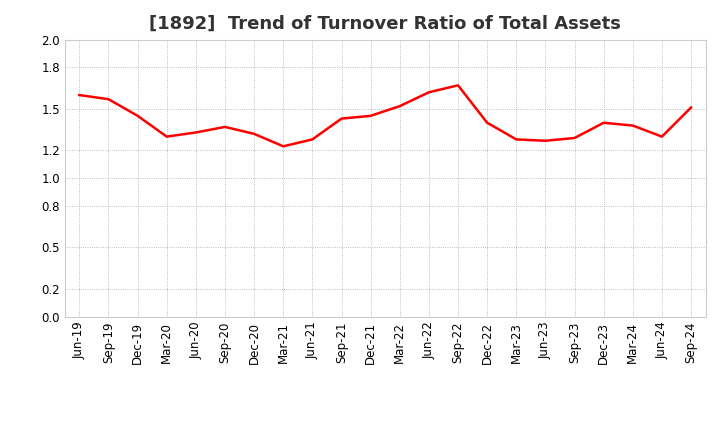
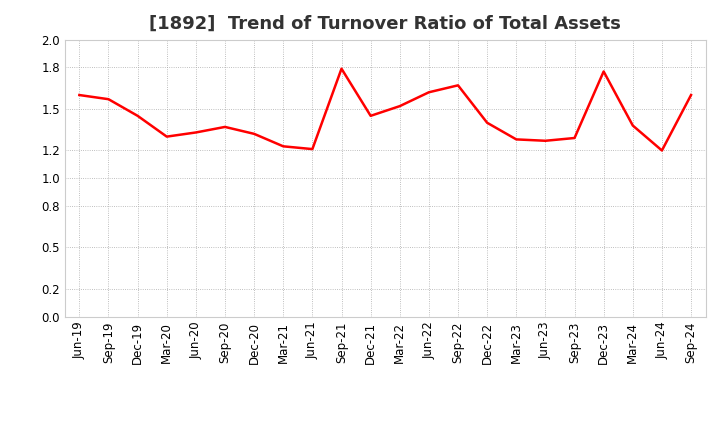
Jun-21: 1.28 -> 1.21
Sep-21: 1.43 -> 1.79
Dec-23: 1.40 -> 1.77
Jun-24: 1.30 -> 1.20
Sep-24: 1.51 -> 1.60
